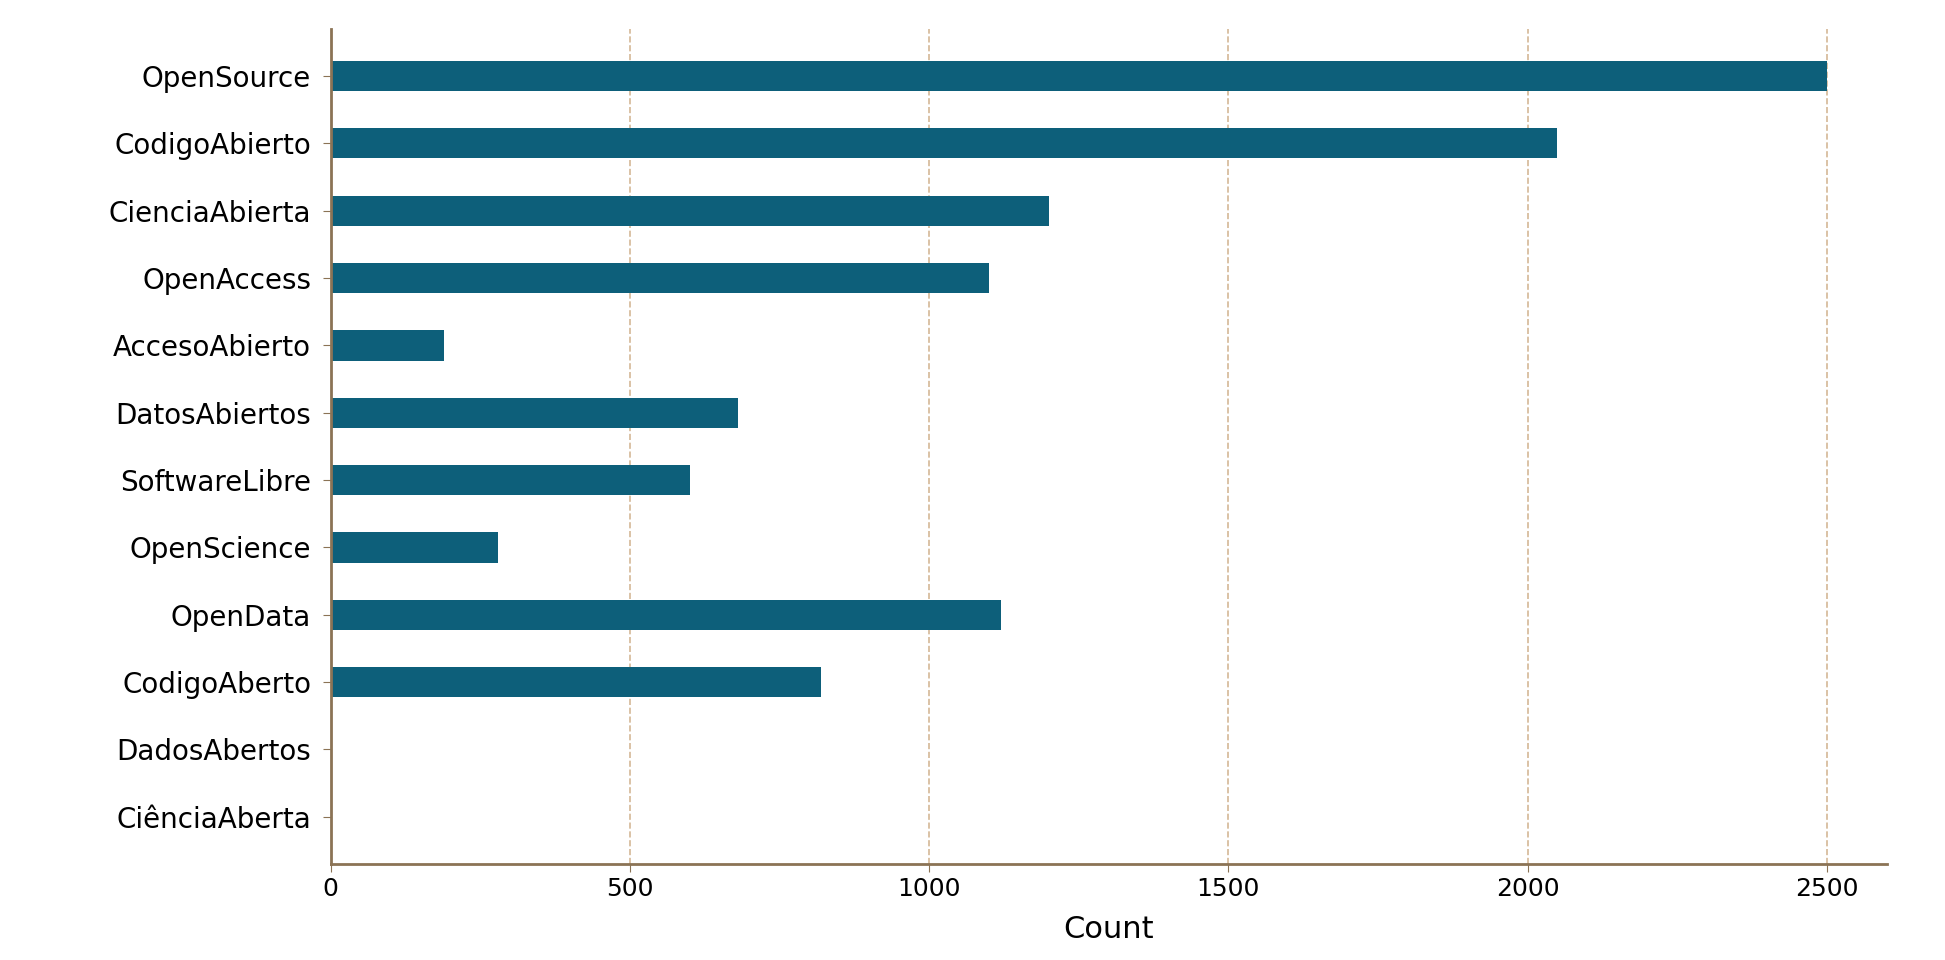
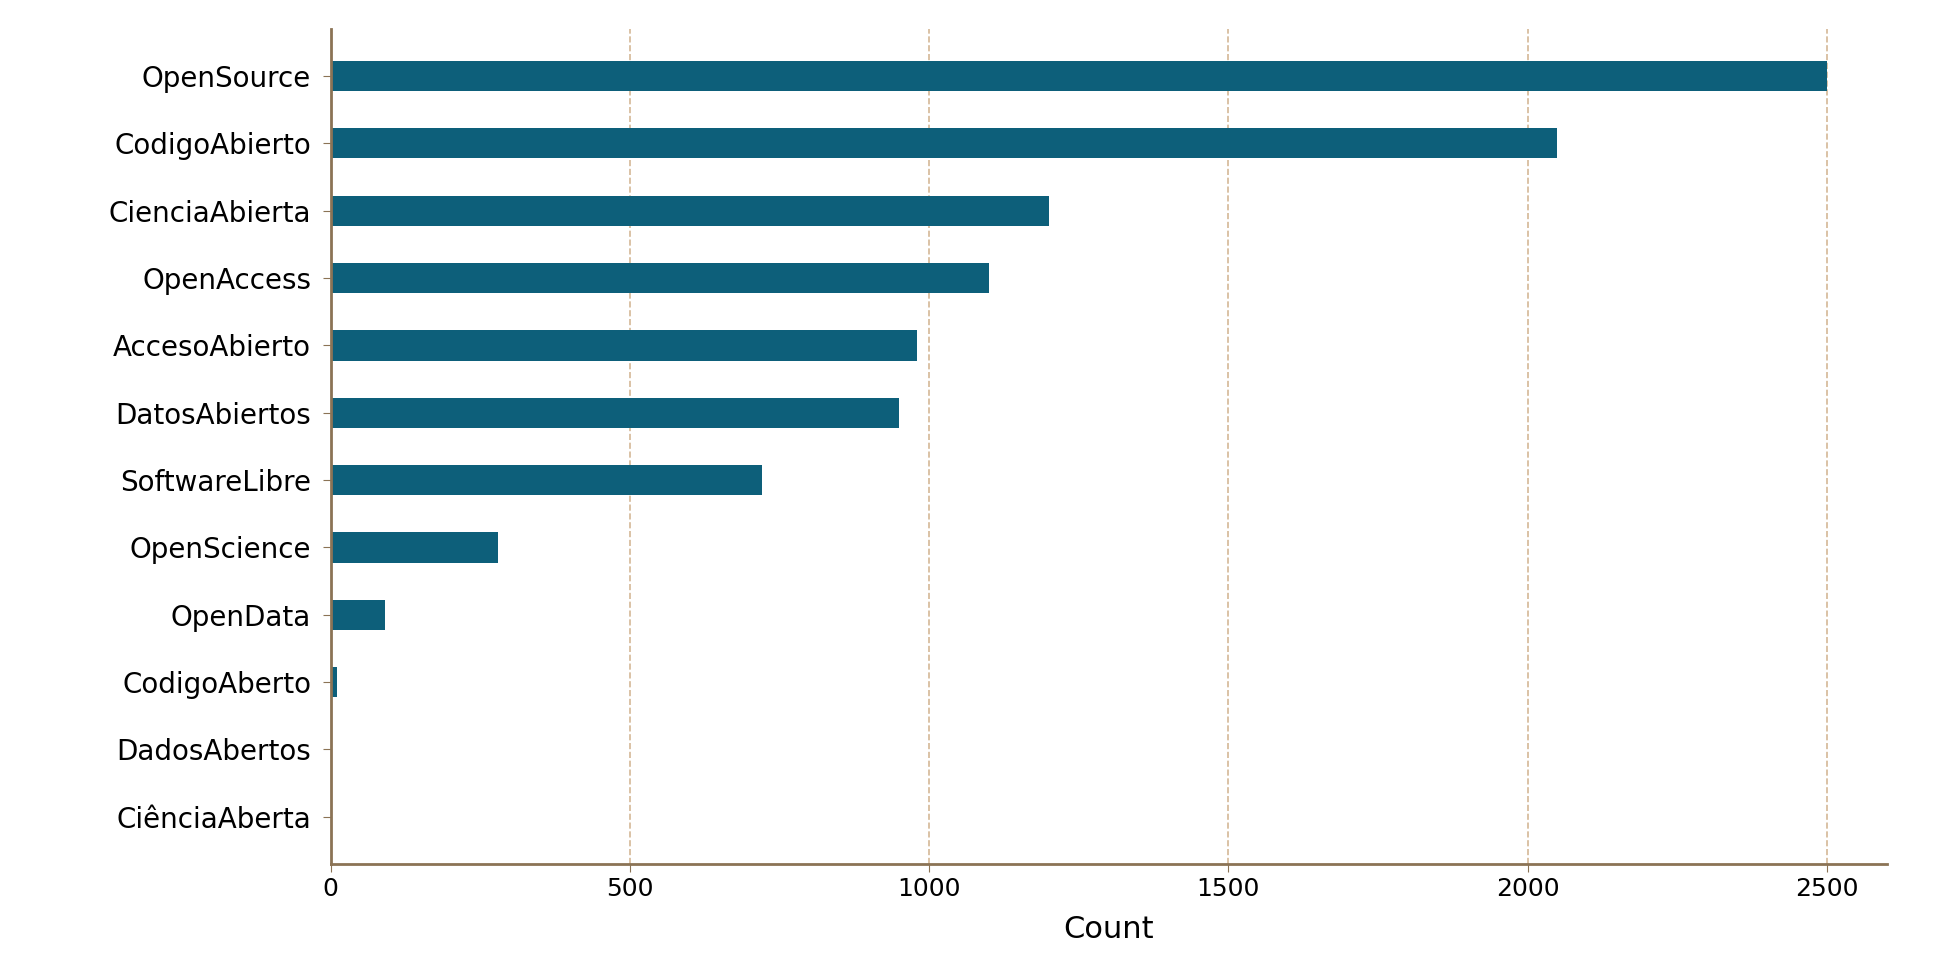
AccesoAbierto: 190 -> 980
DatosAbiertos: 680 -> 950
SoftwareLibre: 600 -> 720
OpenData: 1120 -> 90
CodigoAberto: 820 -> 10
